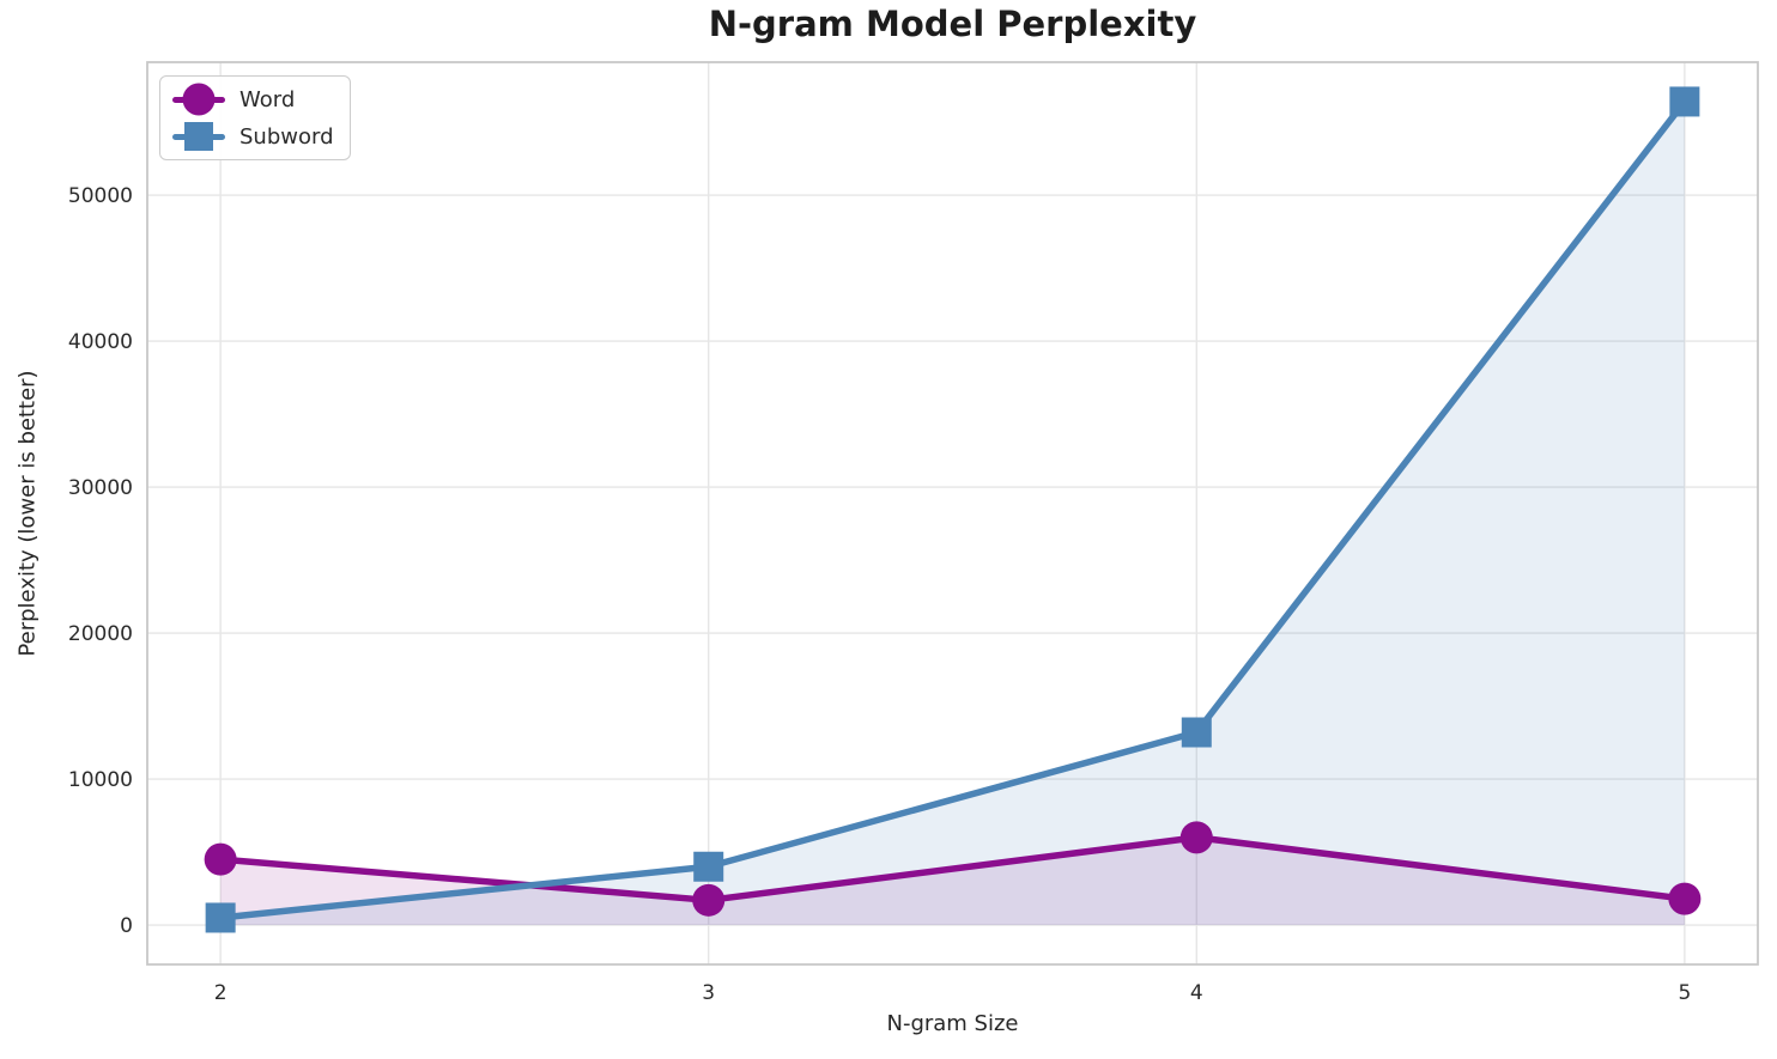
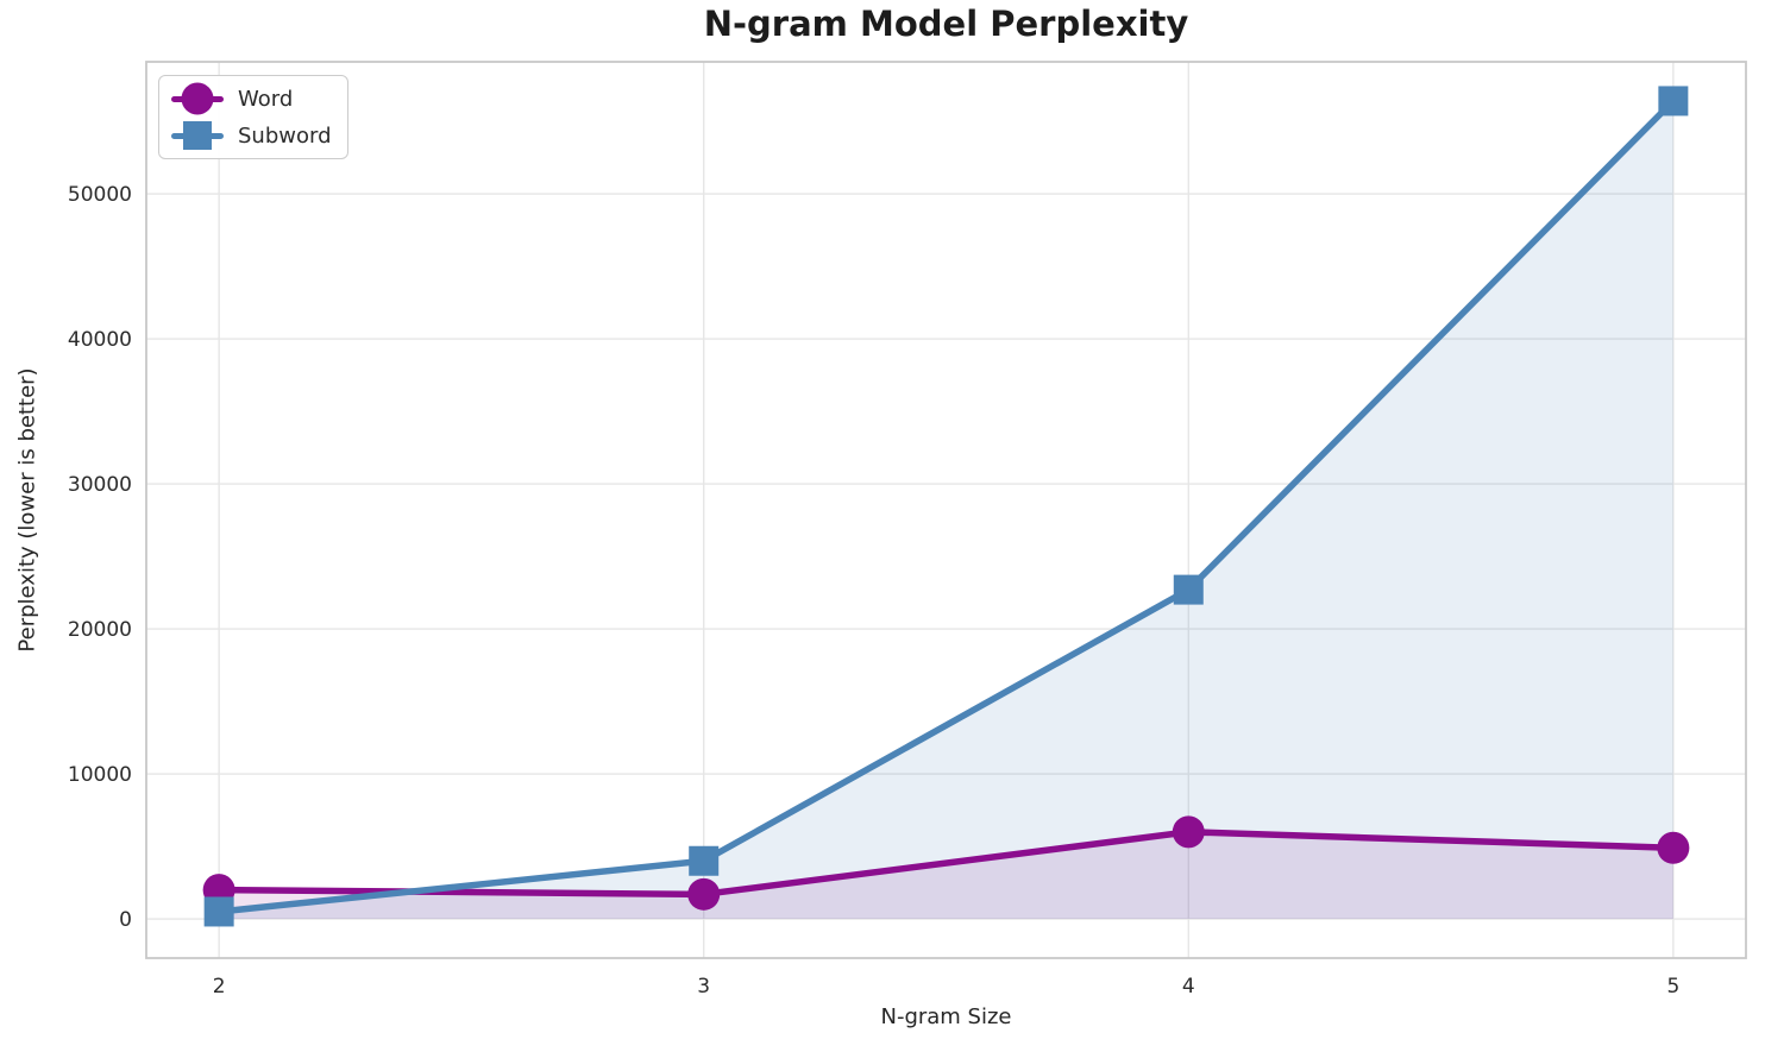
Word/2: 4500 -> 2000
Subword/4: 13200 -> 22700
Word/5: 1800 -> 4900
